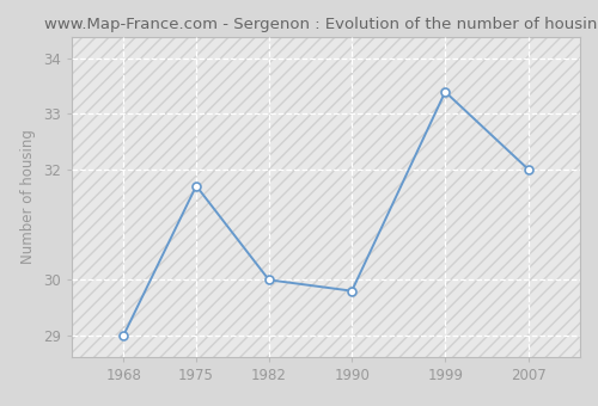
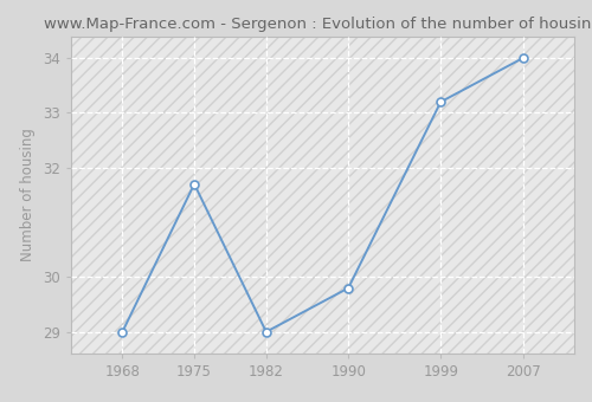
1982: 30.0 -> 29.0
1999: 33.4 -> 33.2
2007: 32.0 -> 34.0
